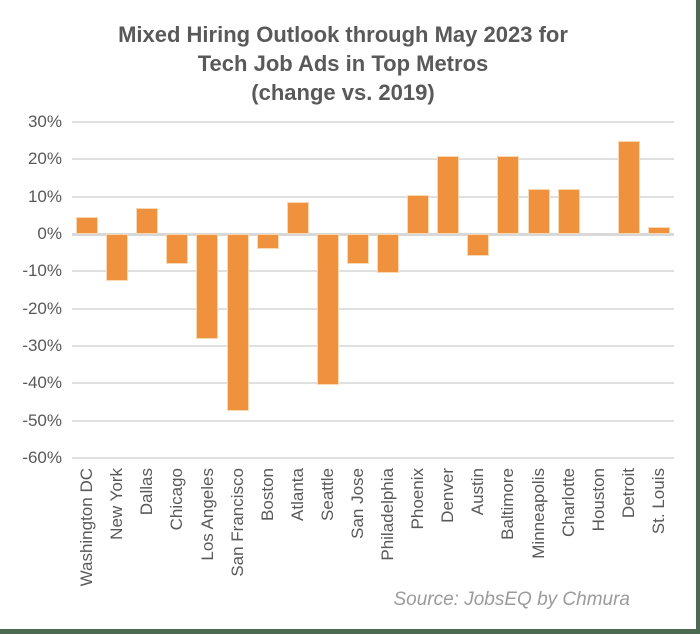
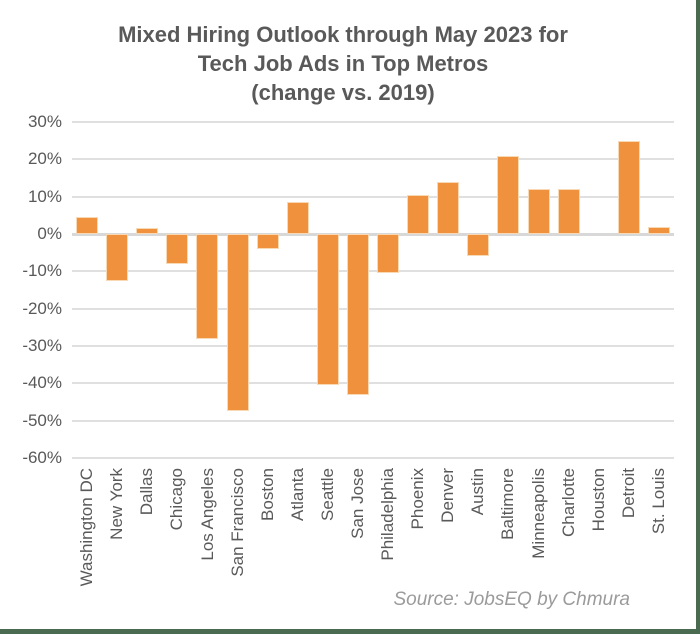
Dallas: 7% -> 2%
San Jose: -8% -> -43%
Denver: 21% -> 14%
